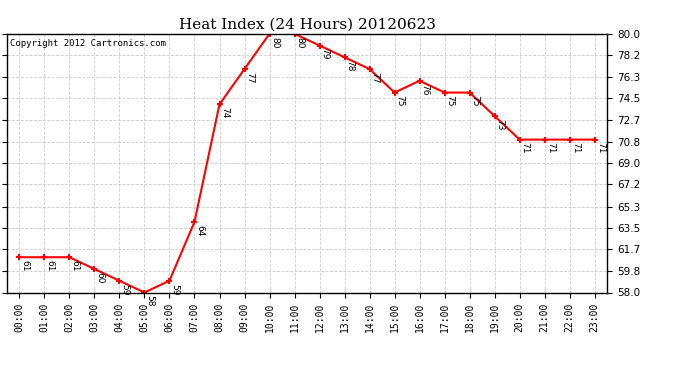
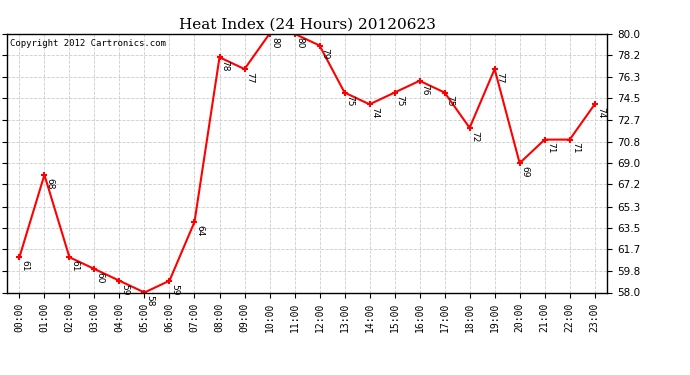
01:00: 61 -> 68
08:00: 74 -> 78
13:00: 78 -> 75
14:00: 77 -> 74
18:00: 75 -> 72
19:00: 73 -> 77
20:00: 71 -> 69
23:00: 71 -> 74
